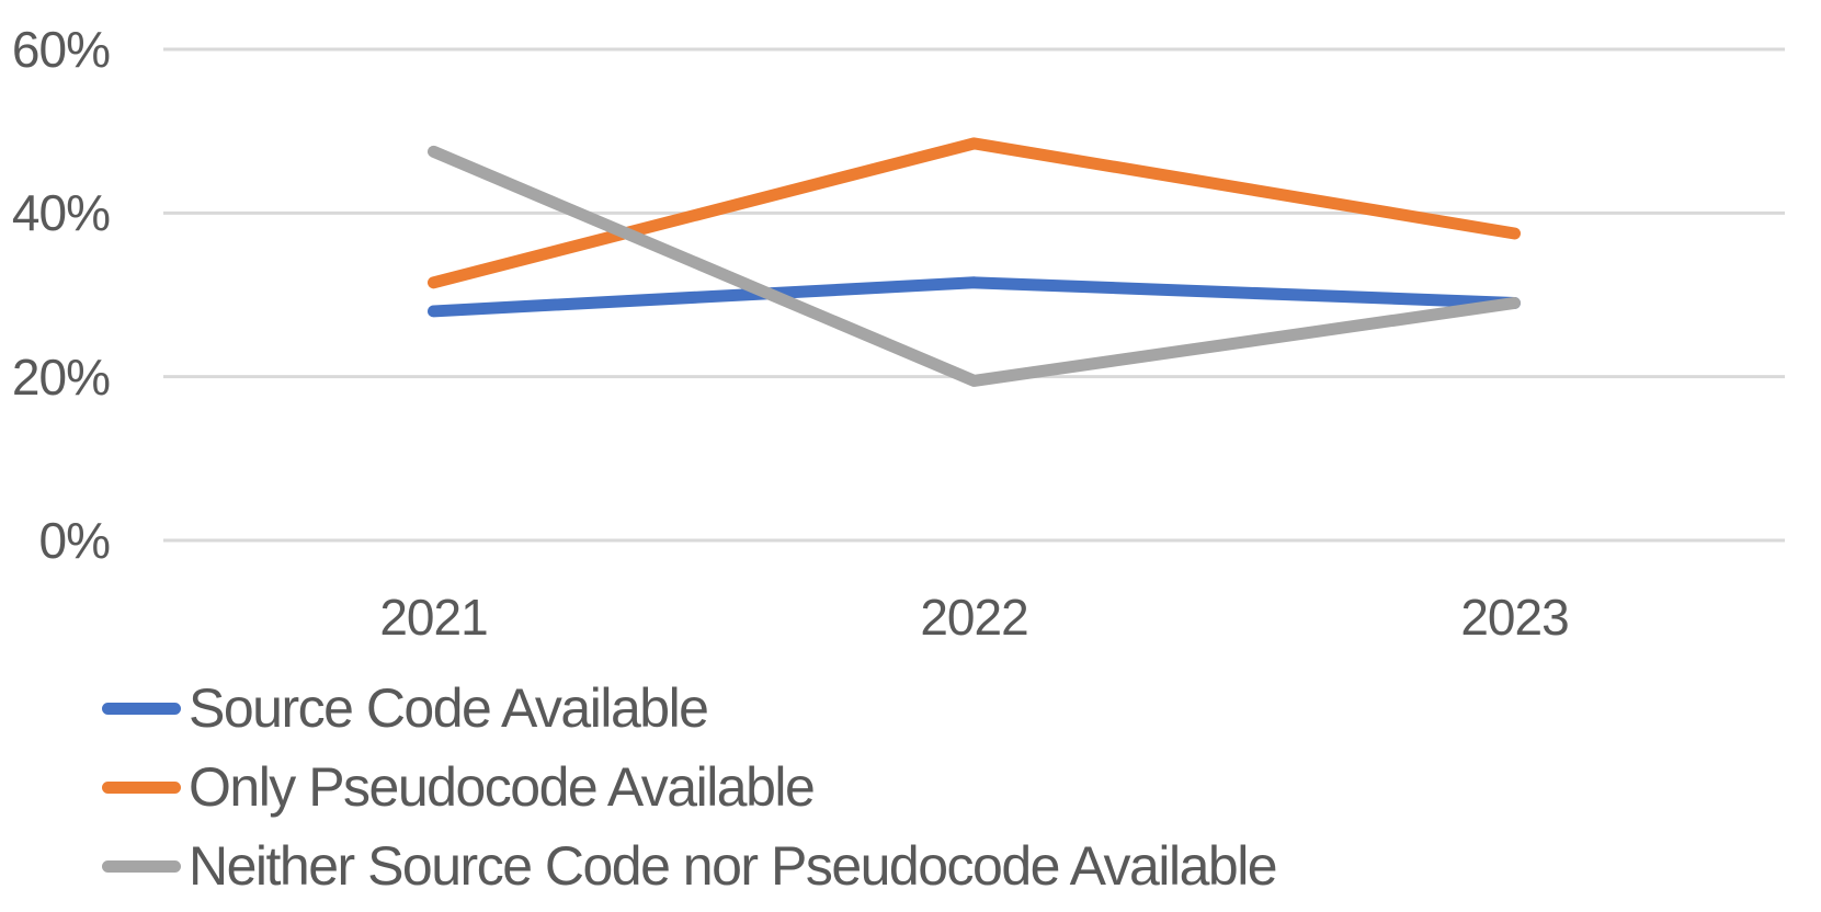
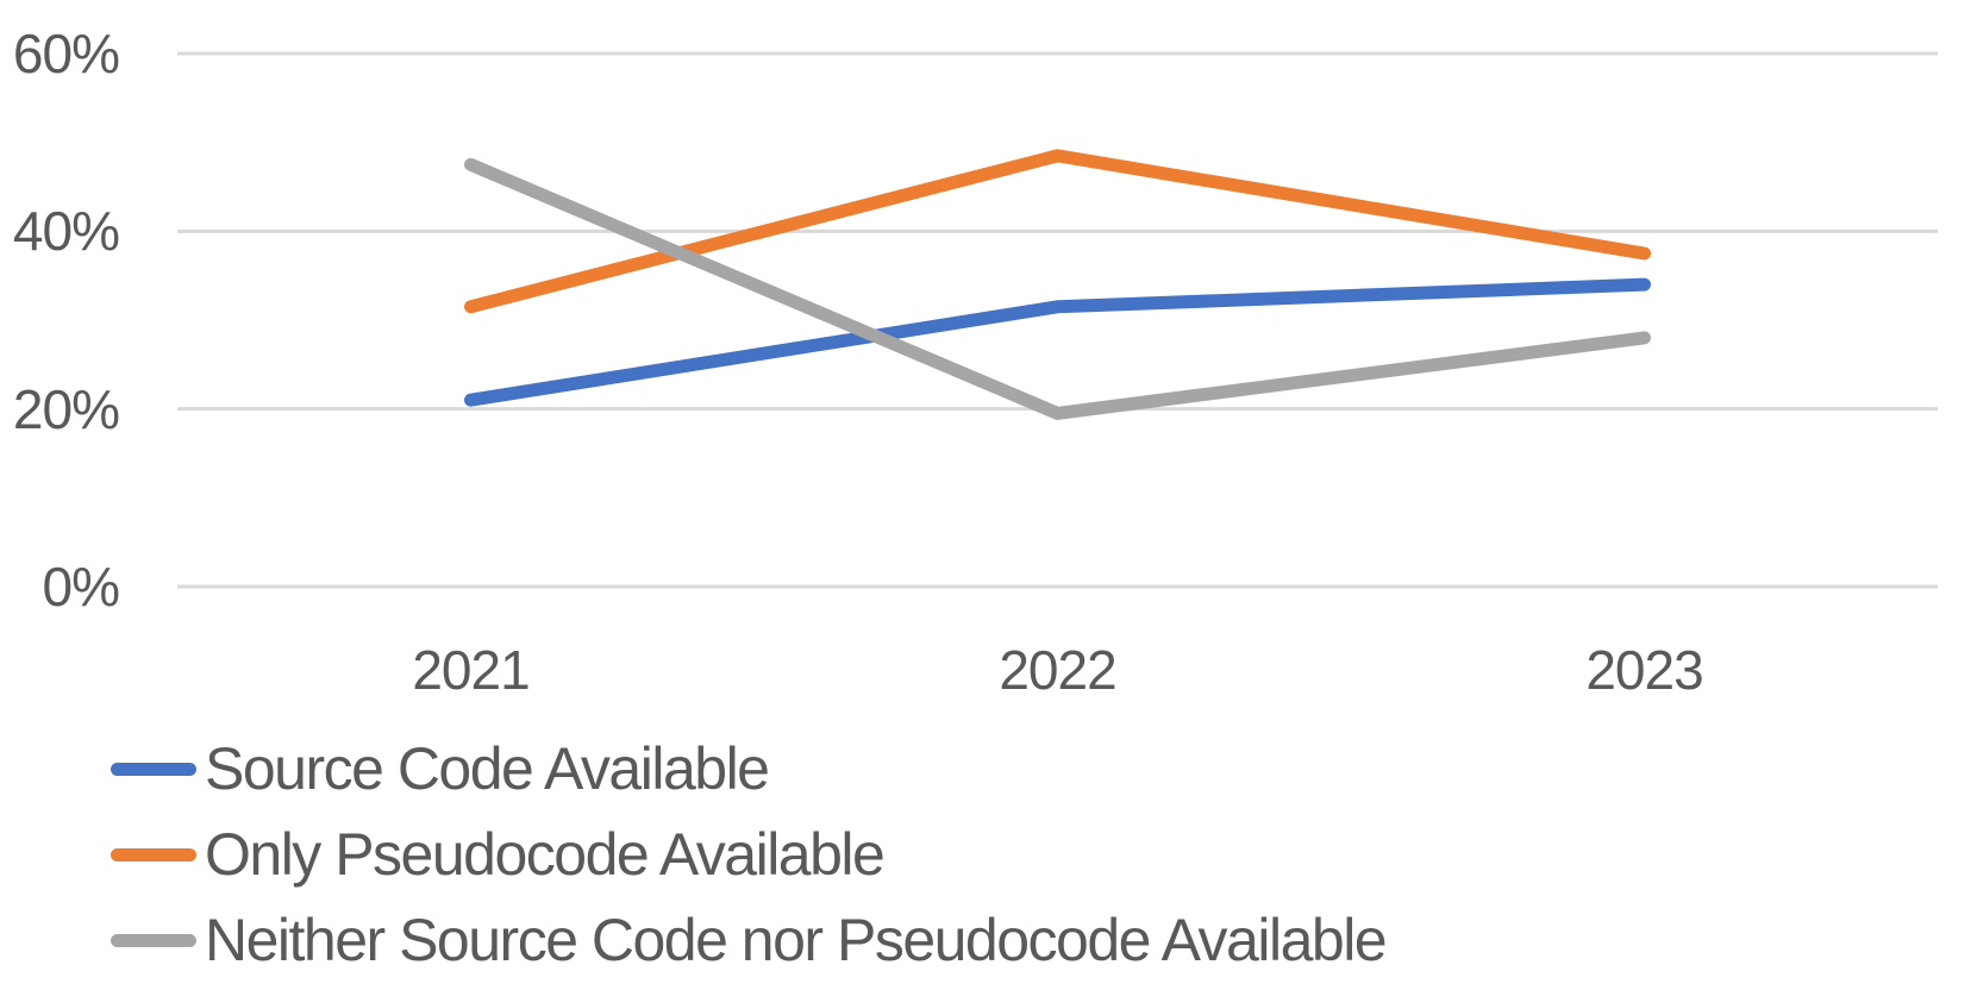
Source Code Available/2021: 28% -> 21%
Source Code Available/2023: 29% -> 34%
Neither Source Code nor Pseudocode Available/2023: 29% -> 28%
